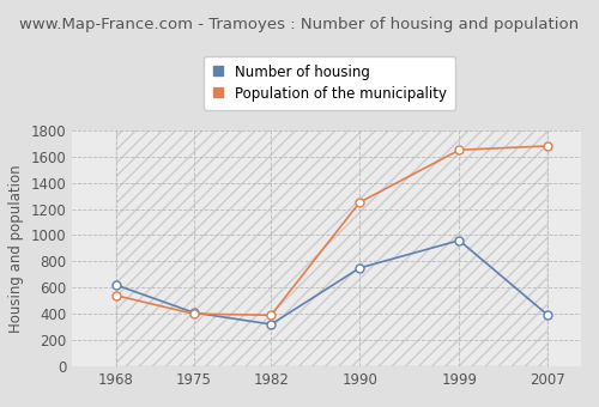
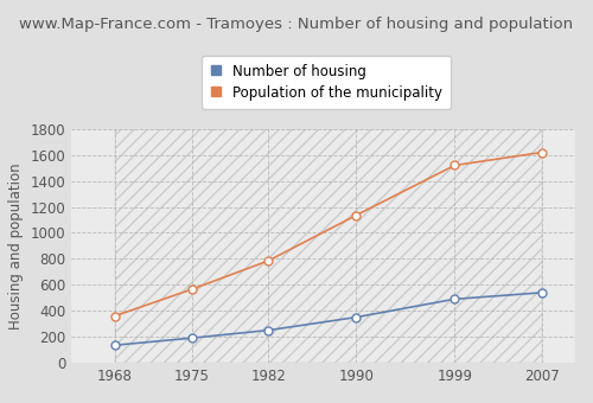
Number of housing/1968: 620 -> 140
Population of the municipality/1968: 540 -> 360
Number of housing/1975: 410 -> 190
Population of the municipality/1975: 400 -> 560
Number of housing/1982: 320 -> 250
Population of the municipality/1982: 390 -> 780
Number of housing/1990: 750 -> 350
Population of the municipality/1990: 1250 -> 1140
Number of housing/1999: 960 -> 490
Population of the municipality/1999: 1650 -> 1520
Number of housing/2007: 390 -> 540
Population of the municipality/2007: 1680 -> 1620
